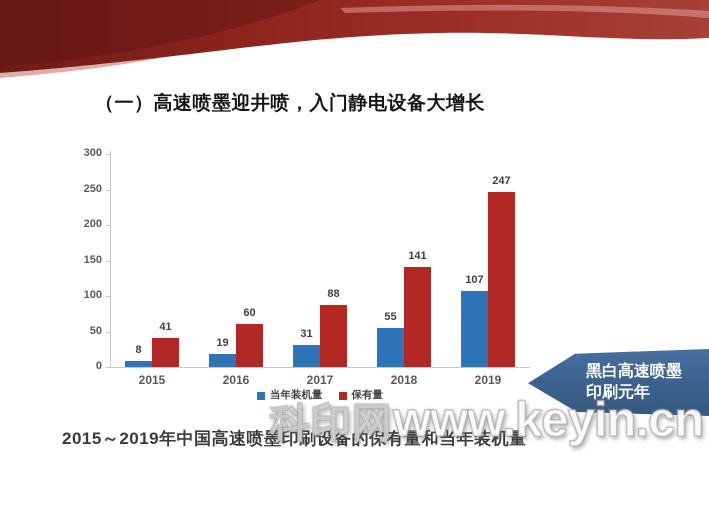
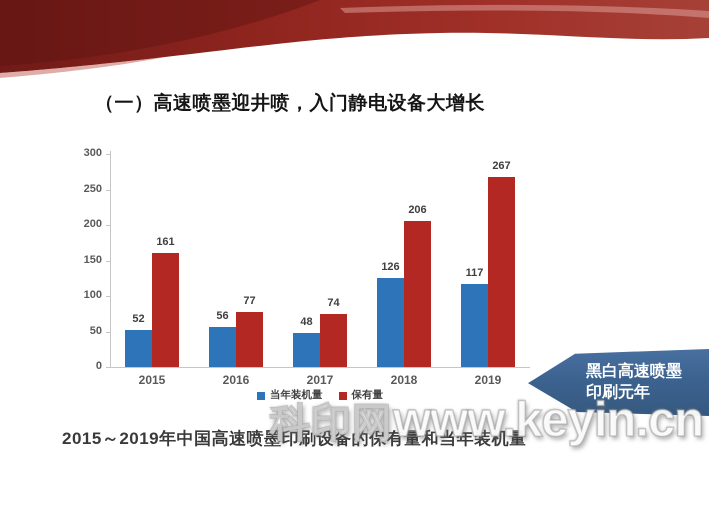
当年装机量/2015: 8 -> 52
保有量/2015: 41 -> 161
当年装机量/2016: 19 -> 56
保有量/2016: 60 -> 77
当年装机量/2017: 31 -> 48
保有量/2017: 88 -> 74
当年装机量/2018: 55 -> 126
保有量/2018: 141 -> 206
当年装机量/2019: 107 -> 117
保有量/2019: 247 -> 267
